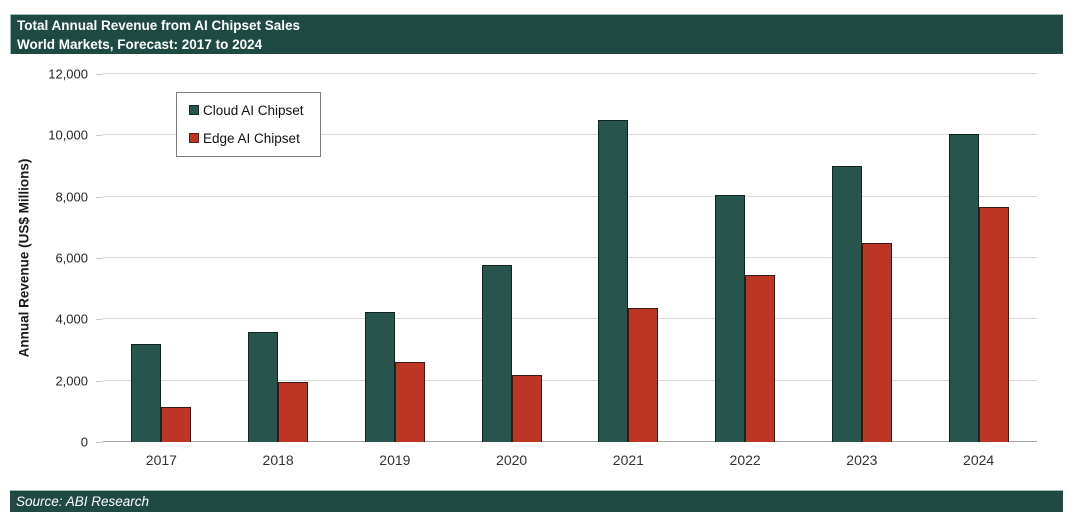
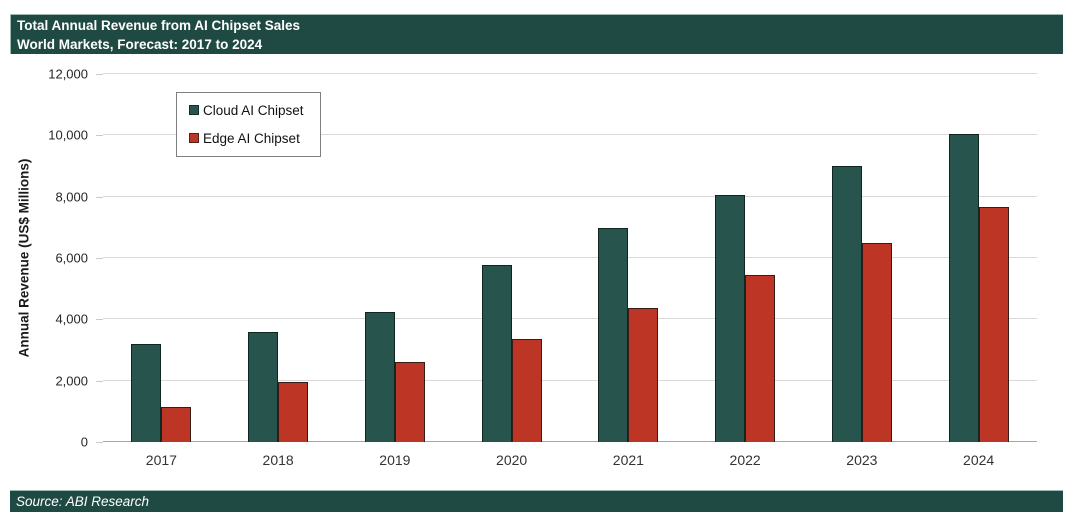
Edge AI Chipset/2020: 2200 -> 3400
Cloud AI Chipset/2021: 10500 -> 7000
